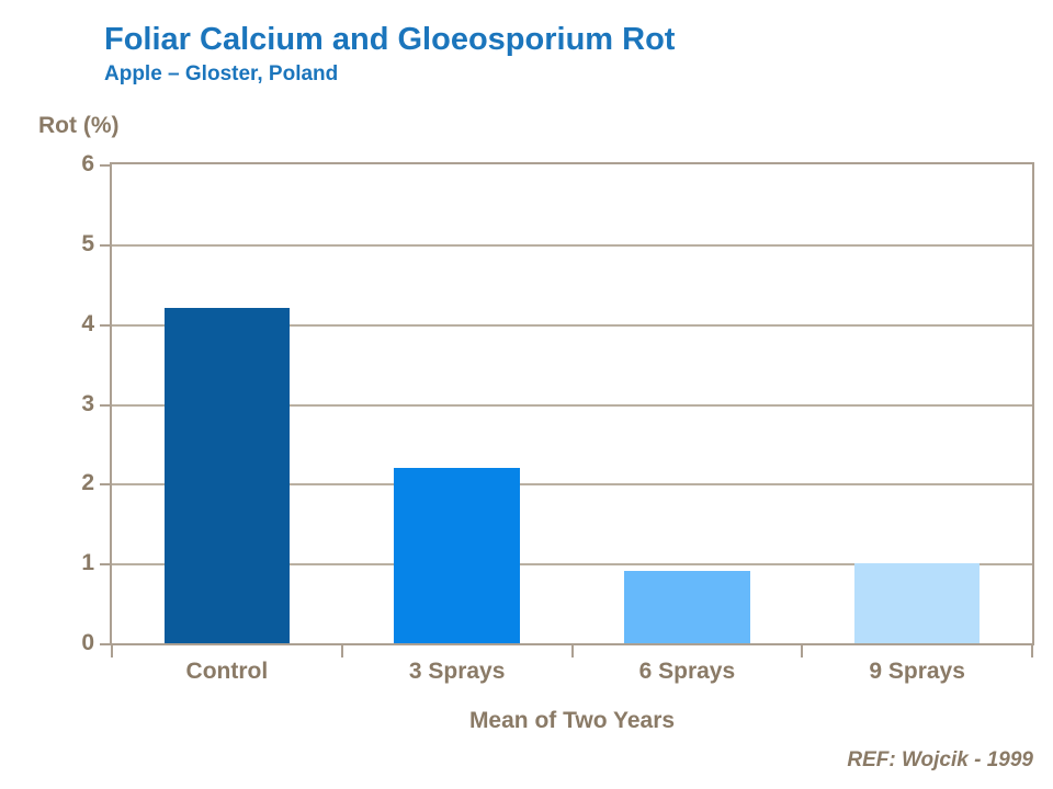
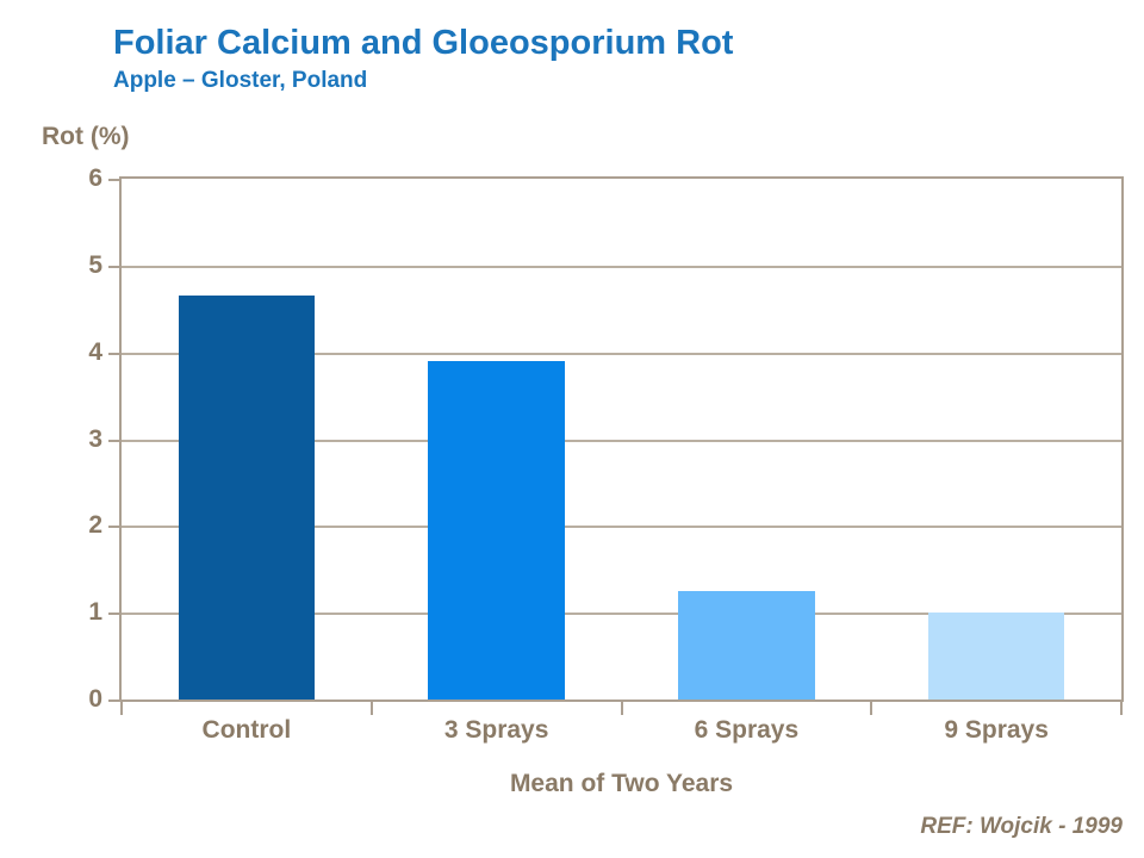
Control: 4.2 -> 4.7
3 Sprays: 2.2 -> 3.9
6 Sprays: 0.9 -> 1.2
